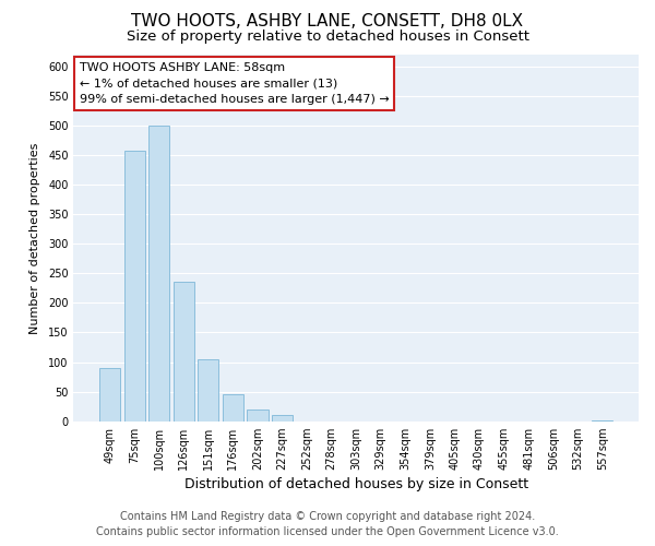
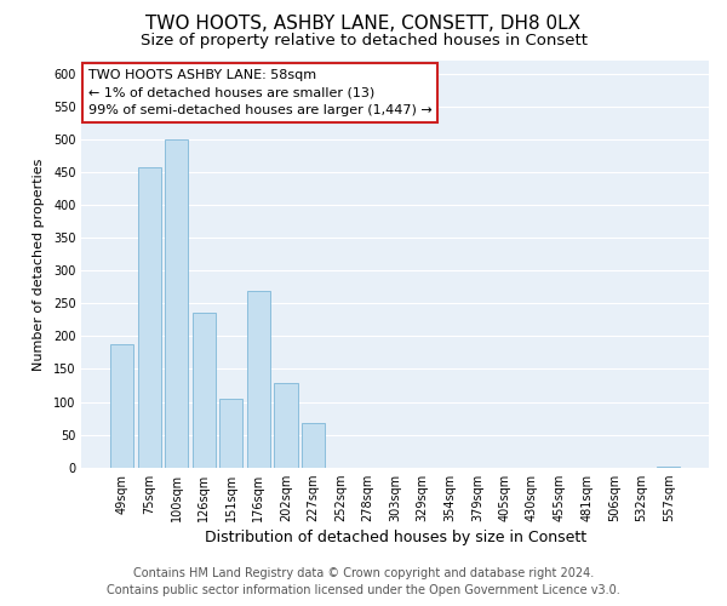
49sqm: 90 -> 188
176sqm: 45 -> 270
202sqm: 20 -> 128
227sqm: 10 -> 68
